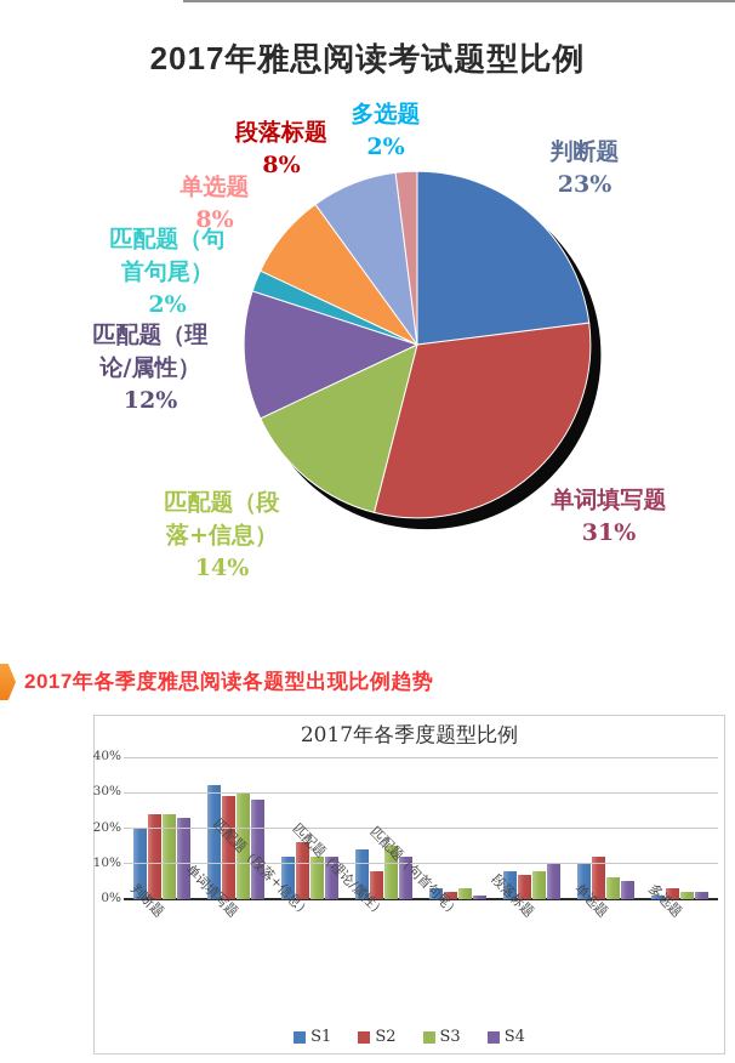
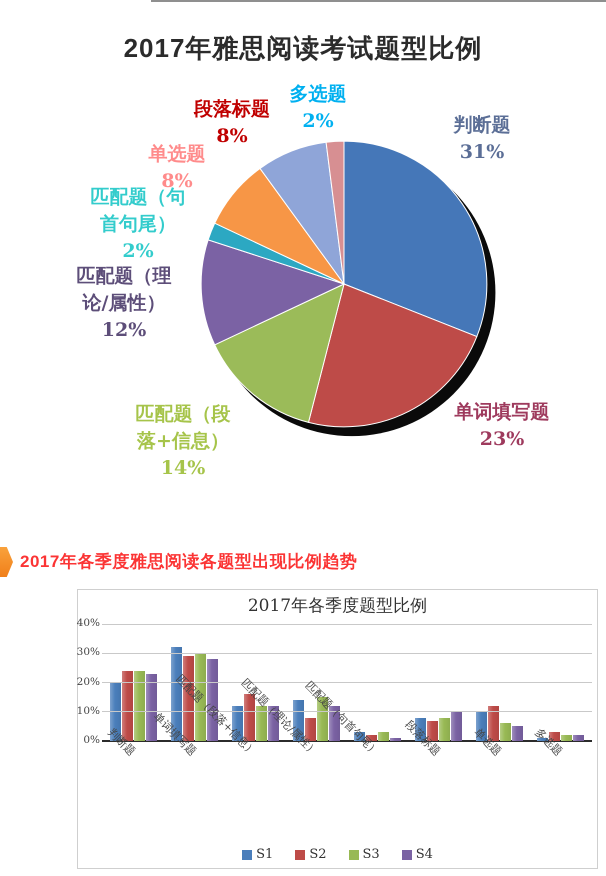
2017年雅思阅读考试题型比例/判断题: 23% -> 31%
2017年雅思阅读考试题型比例/单词填写题: 31% -> 23%
